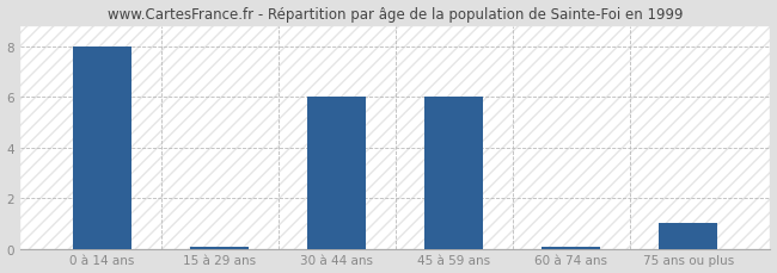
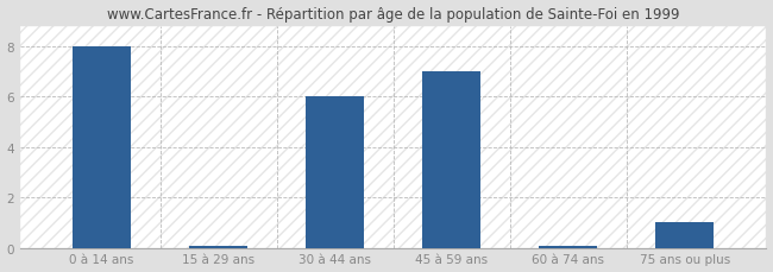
45 à 59 ans: 6.00 -> 7.00
